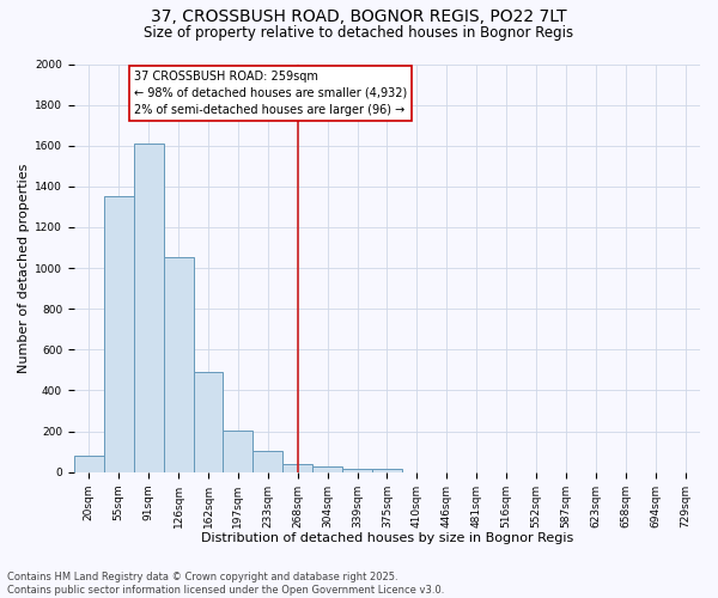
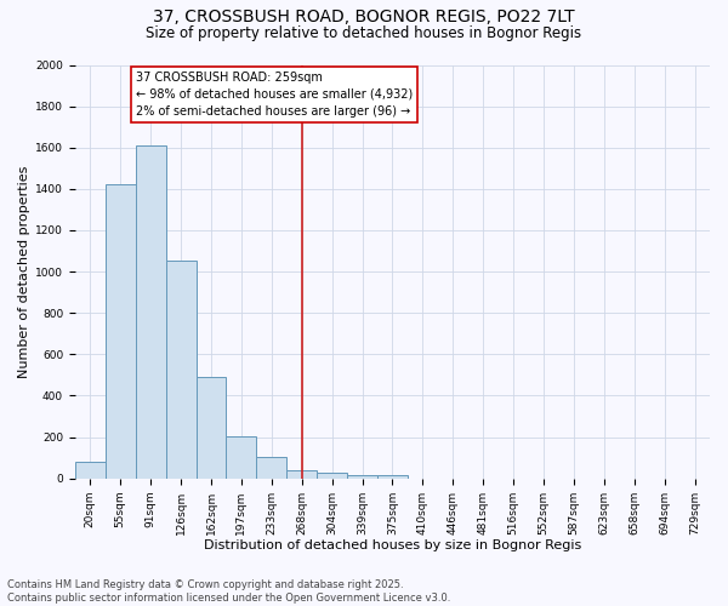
55sqm: 1350 -> 1420
